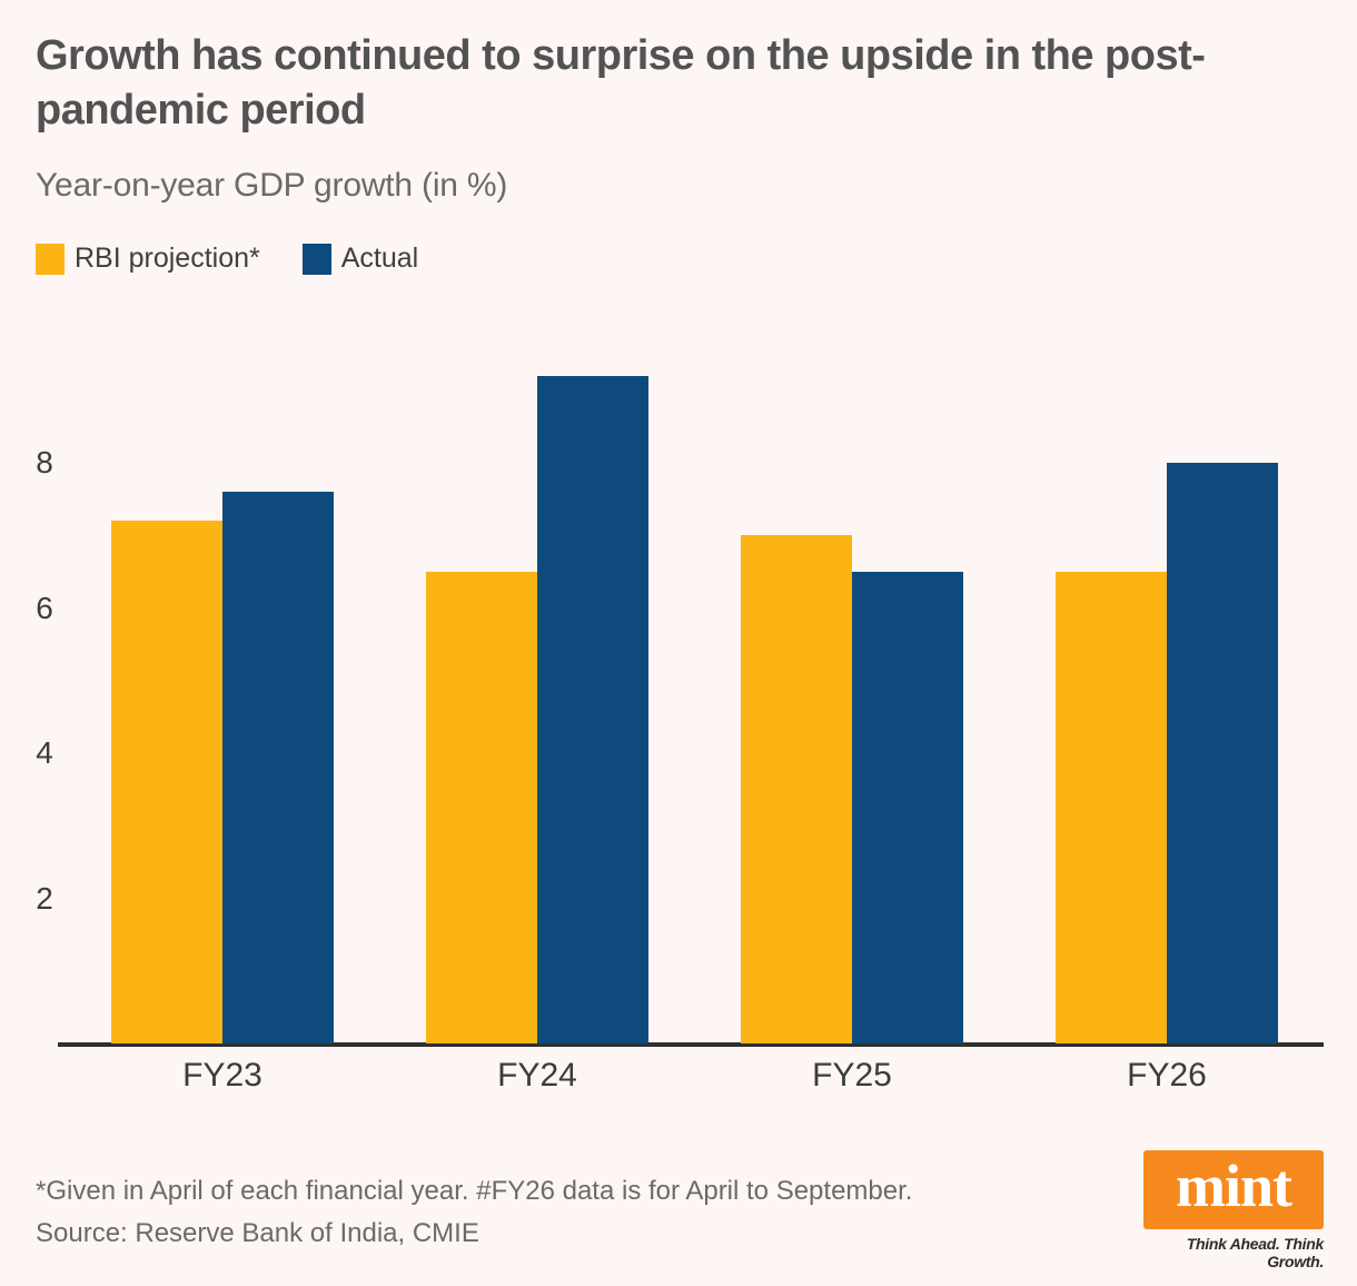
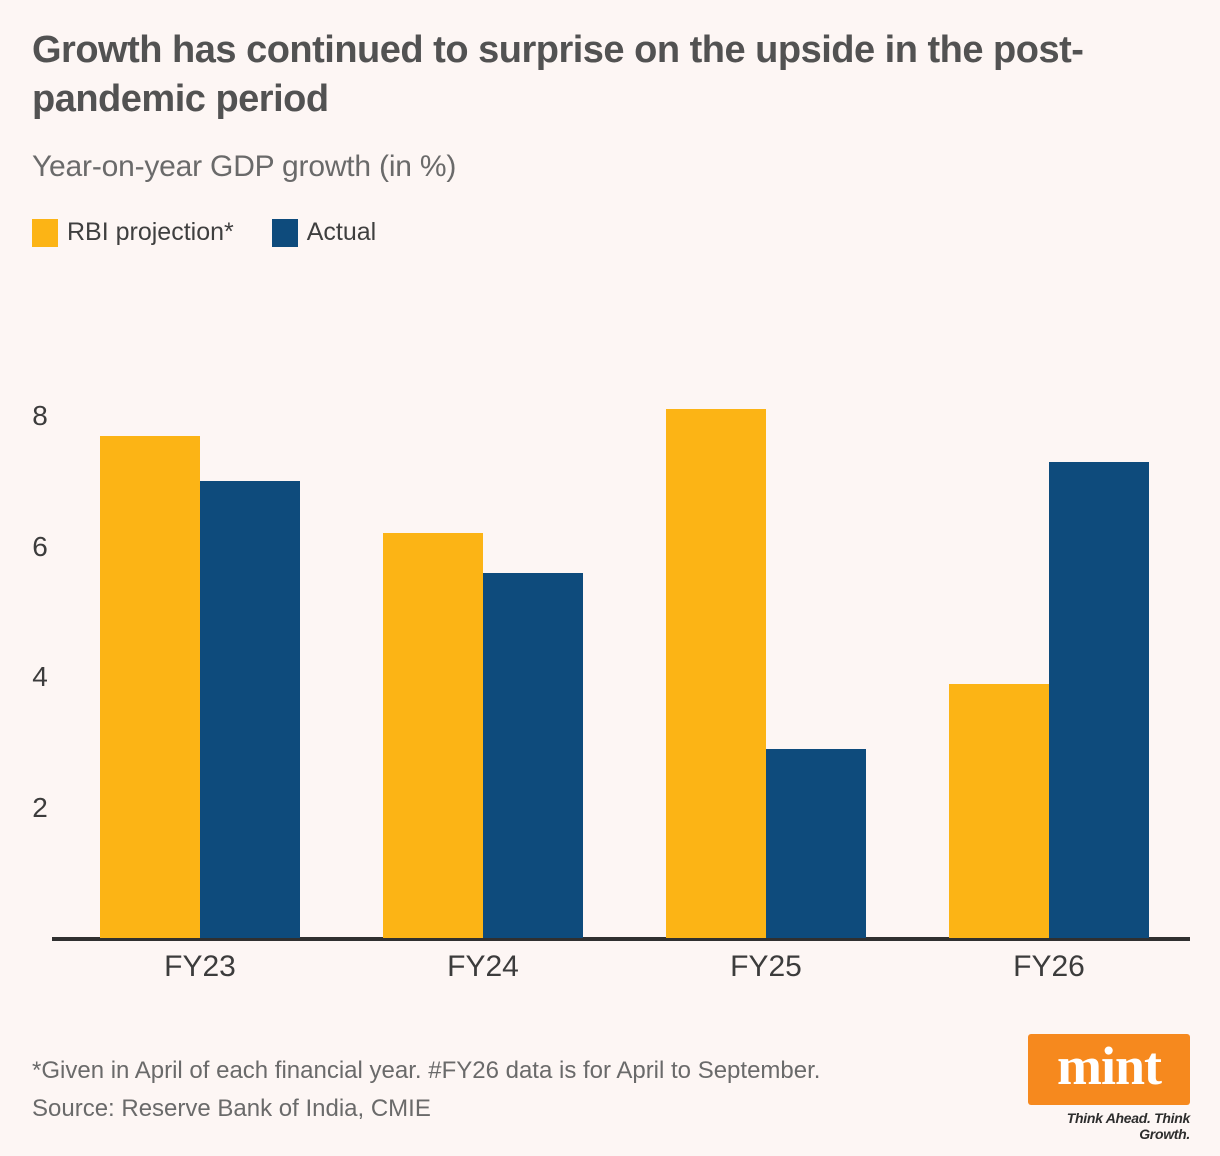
RBI projection*/FY23: 7.2 -> 7.7
Actual/FY23: 7.6 -> 7.0
RBI projection*/FY24: 6.5 -> 6.2
Actual/FY24: 9.2 -> 5.6
RBI projection*/FY25: 7.0 -> 8.1
Actual/FY25: 6.5 -> 2.9
RBI projection*/FY26: 6.5 -> 3.9
Actual/FY26: 8.0 -> 7.3
